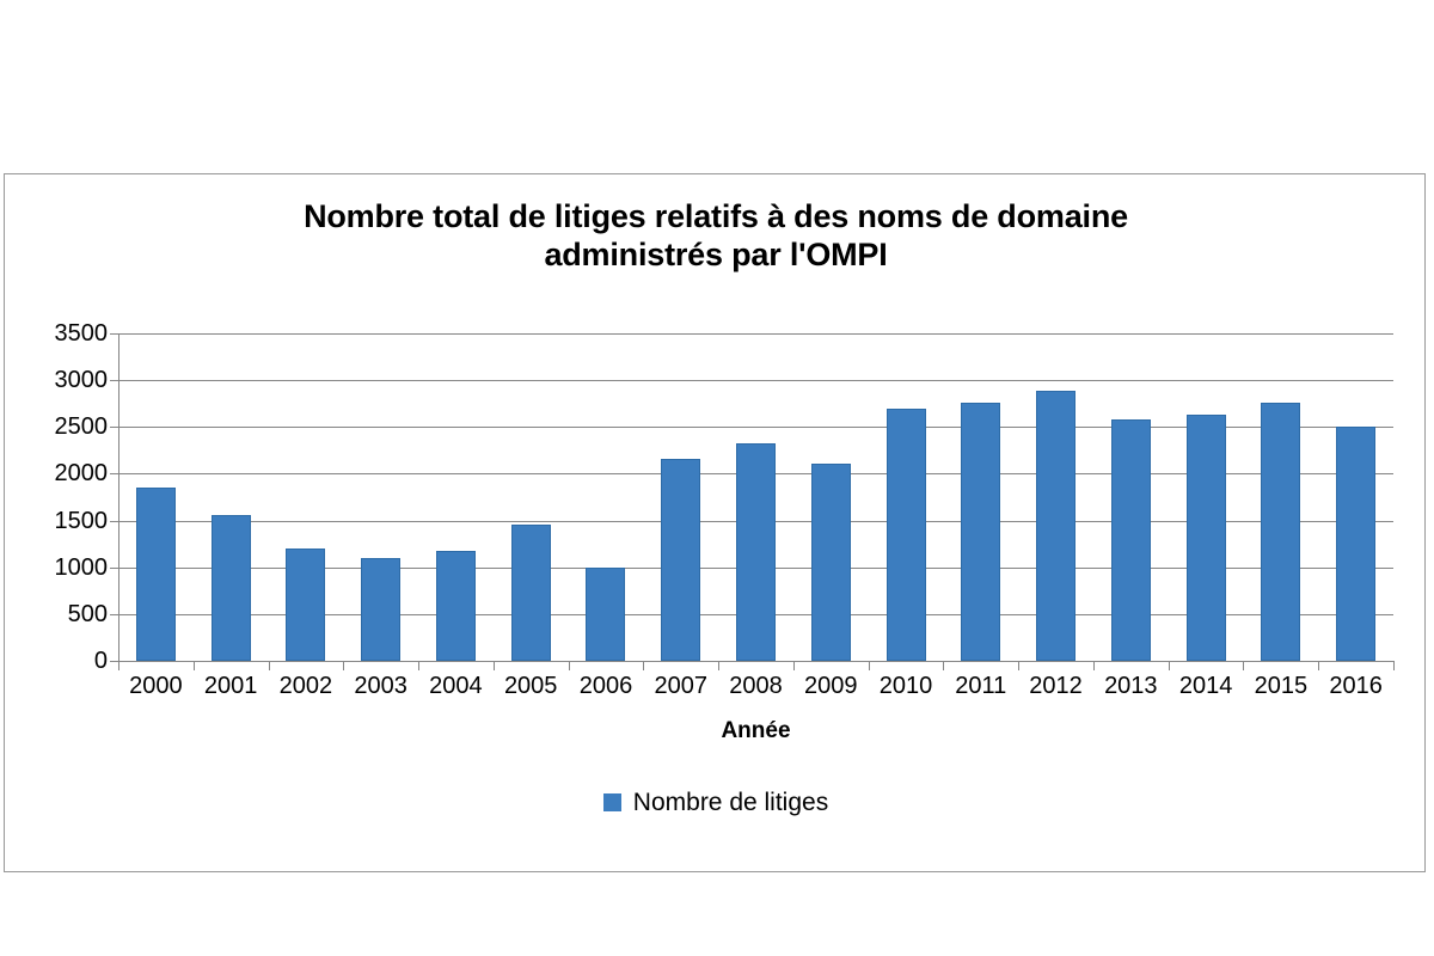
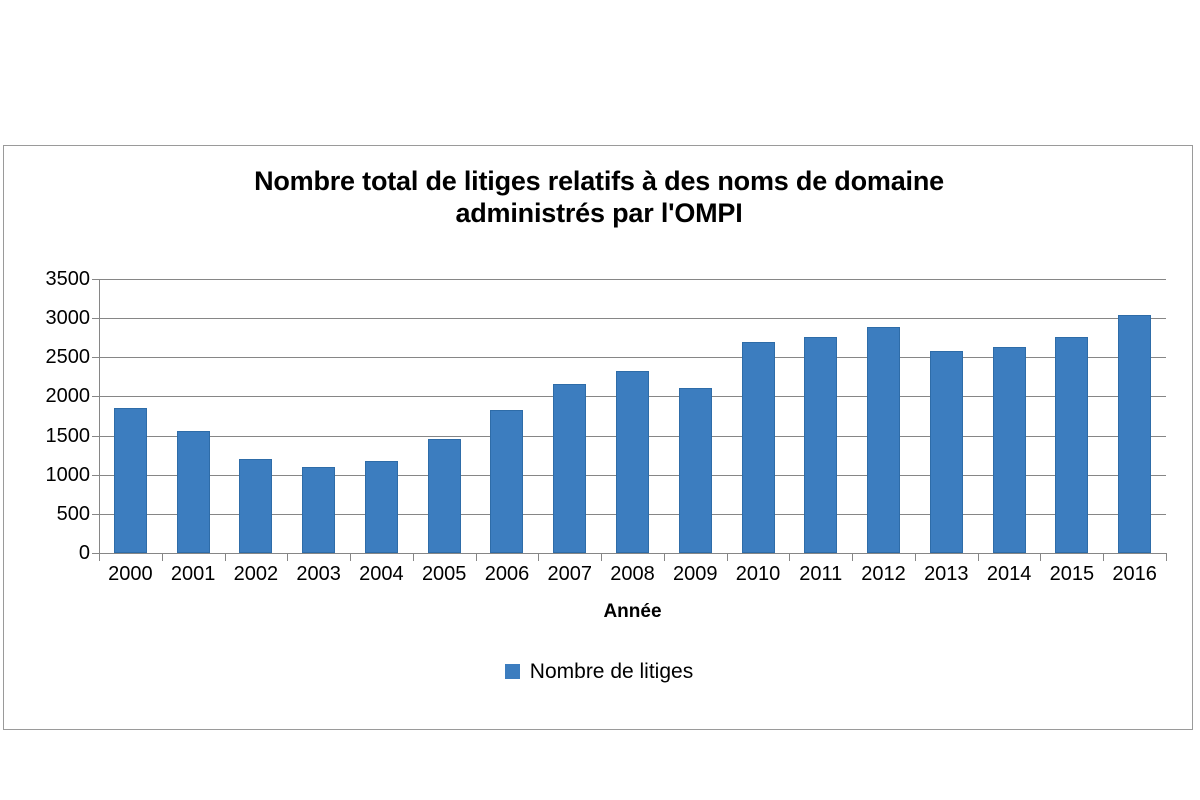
2006: 1000 -> 1800
2016: 2500 -> 3000
